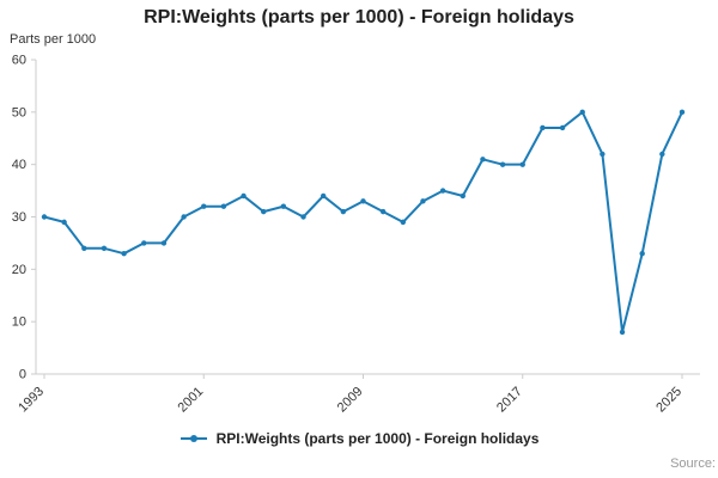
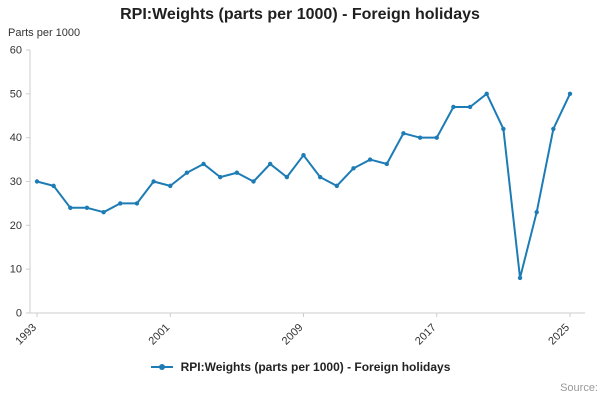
2001: 32 -> 29
2009: 33 -> 36
